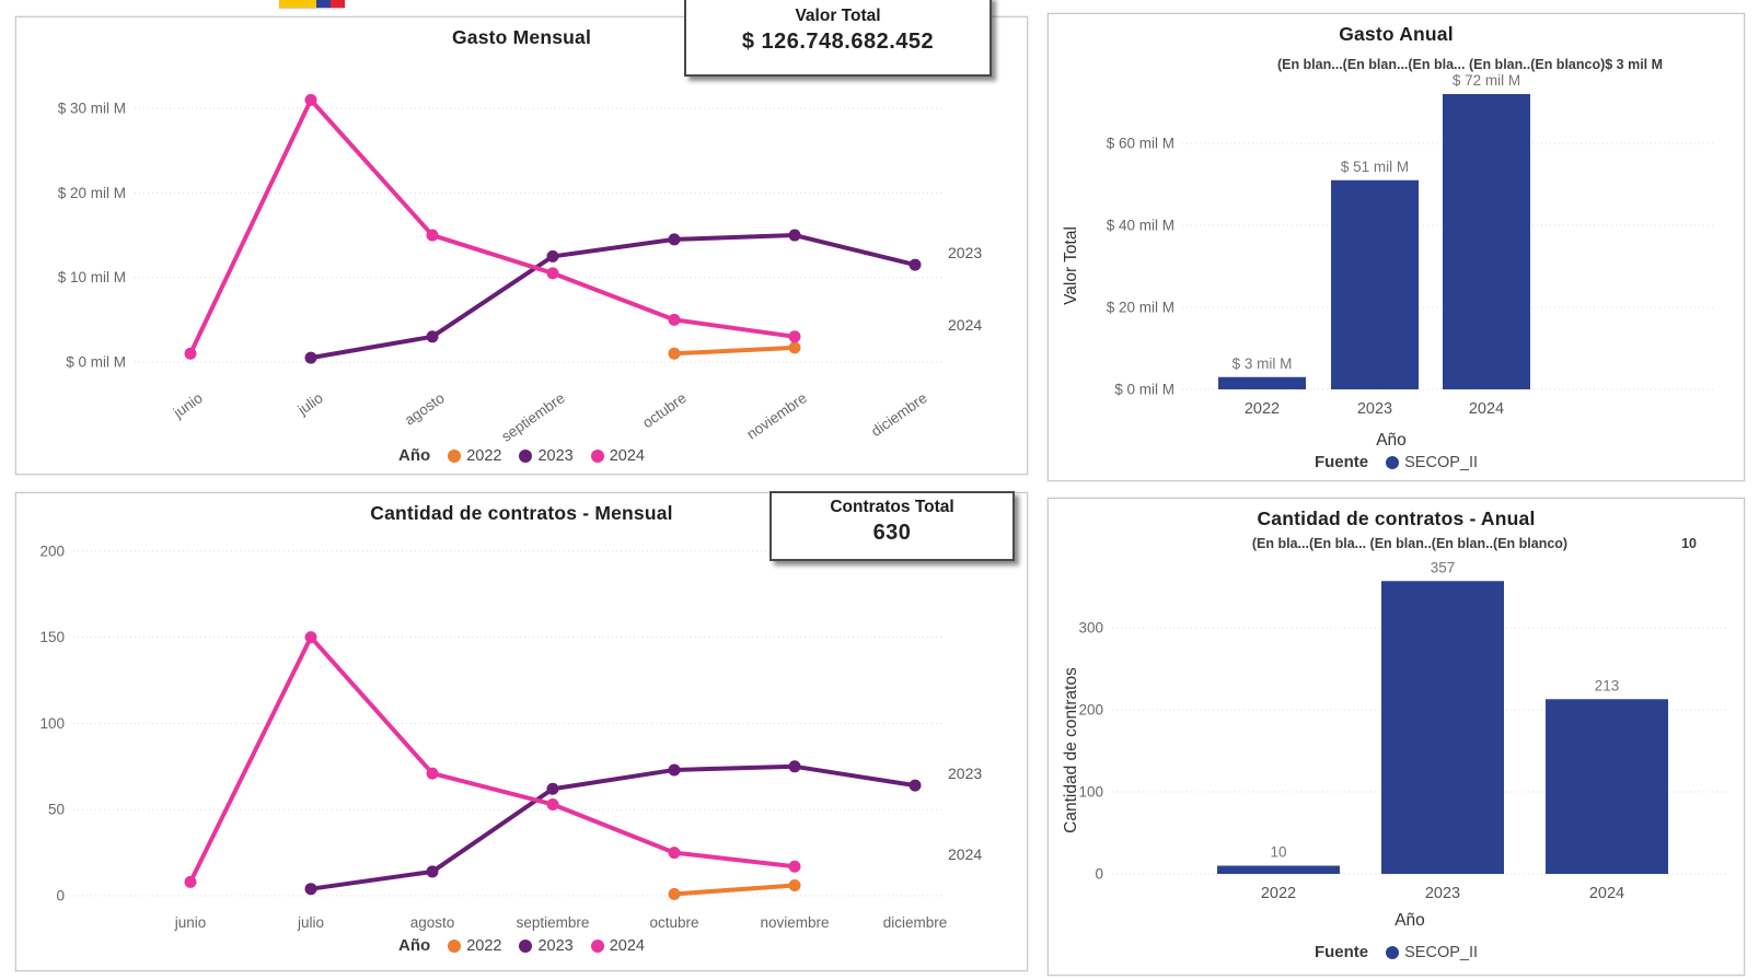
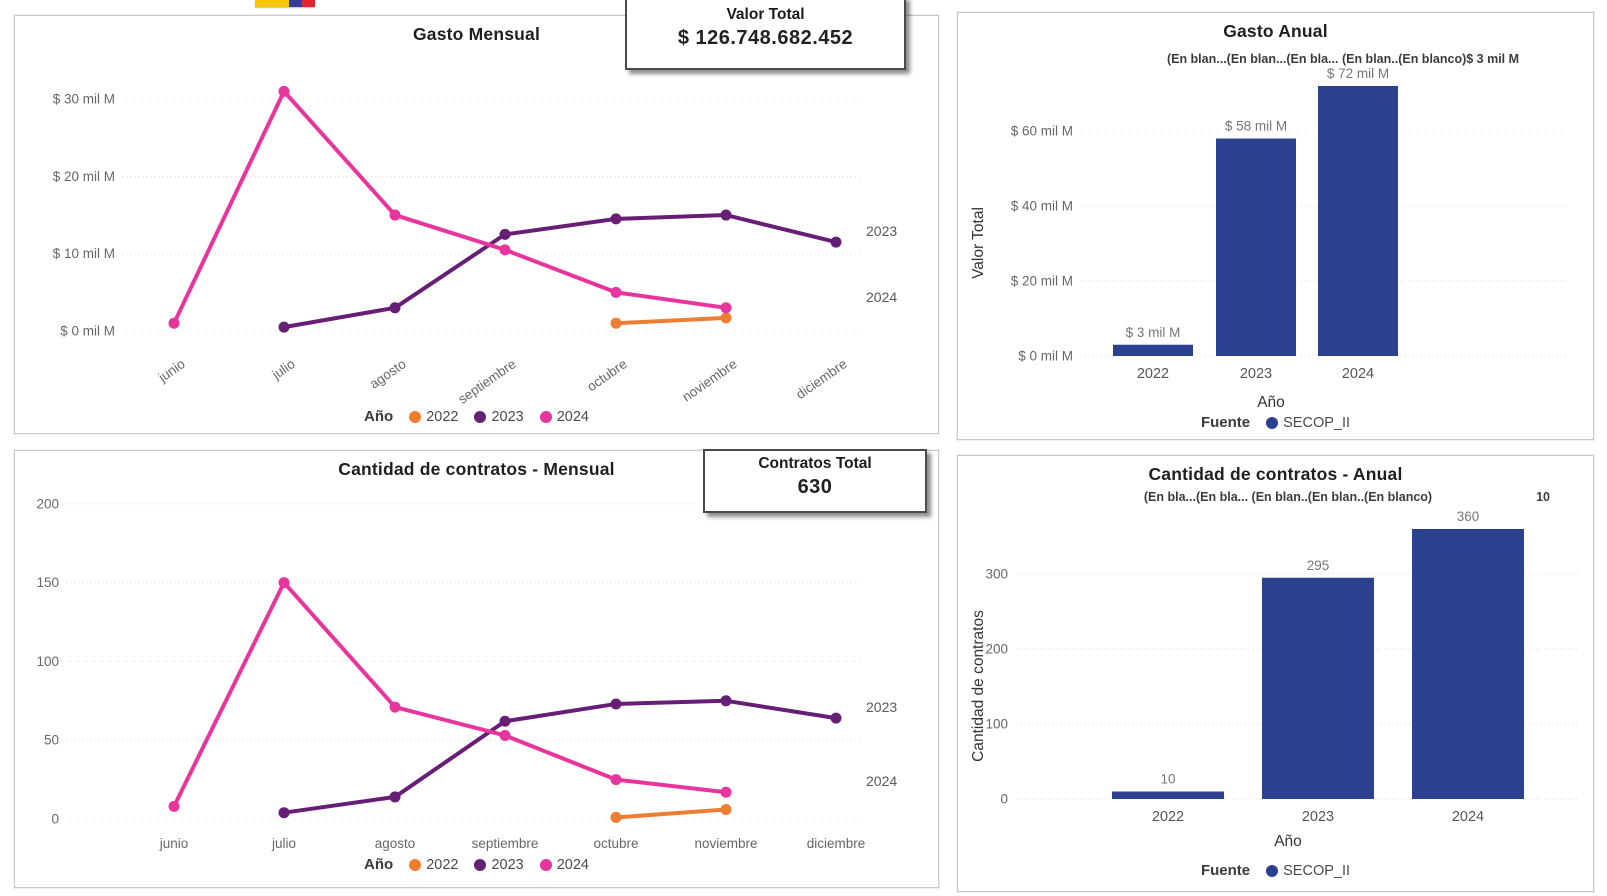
Gasto Anual/2023: 51 -> 58
Cantidad de contratos - Anual/2023: 357 -> 295
Cantidad de contratos - Anual/2024: 213 -> 360
